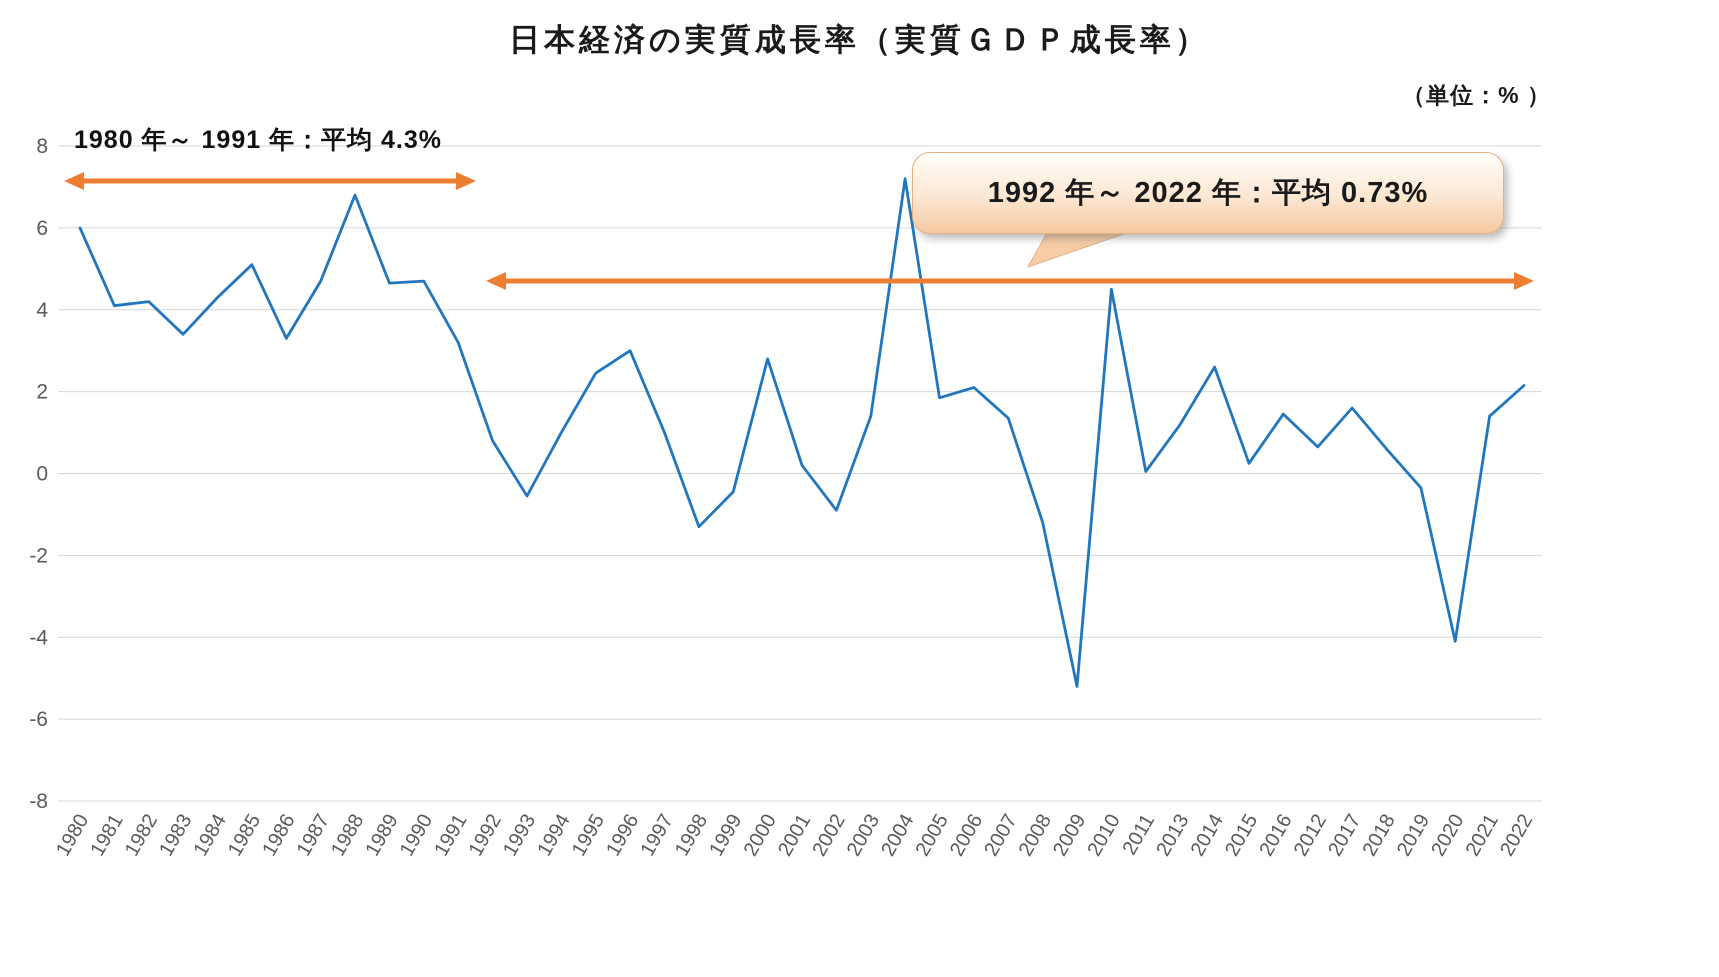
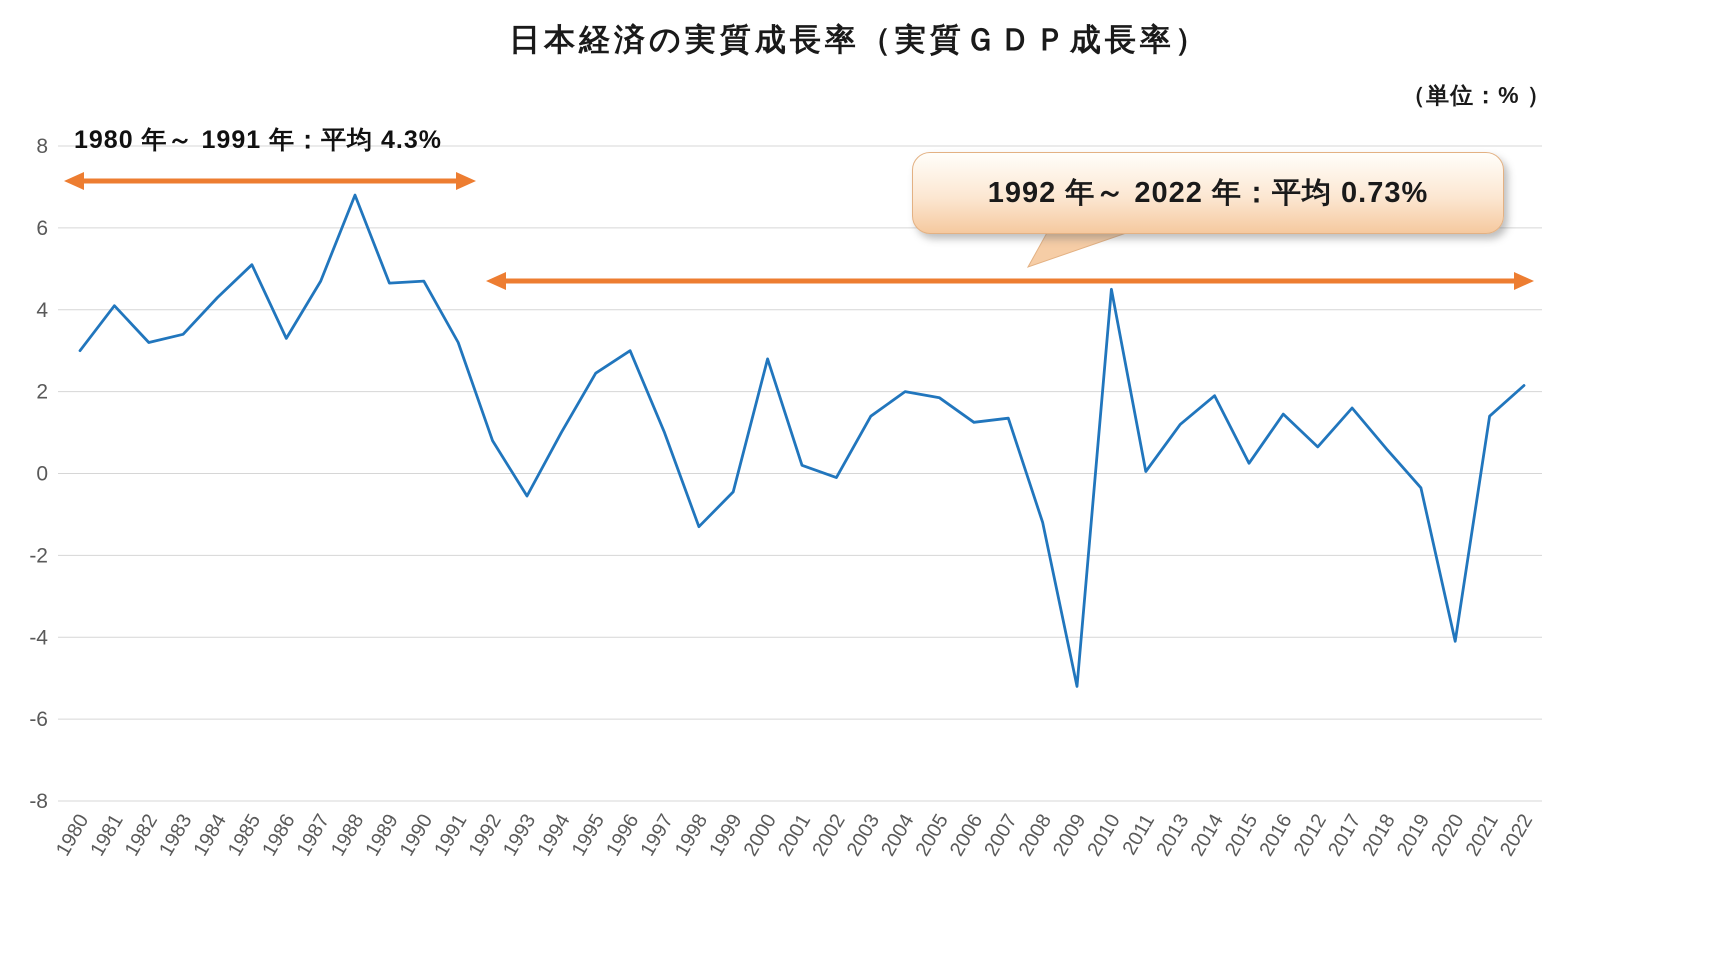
1980: 6.0 -> 3.0
1982: 4.2 -> 3.2
2002: -0.9 -> -0.1
2004: 7.2 -> 2.0
2006: 2.1 -> 1.2
2014: 2.6 -> 1.9
